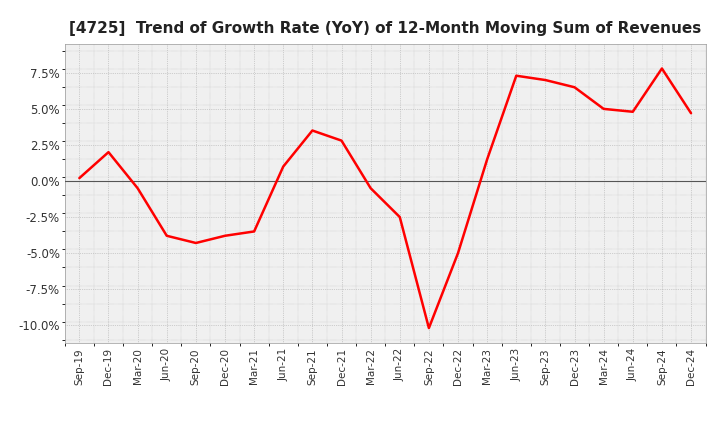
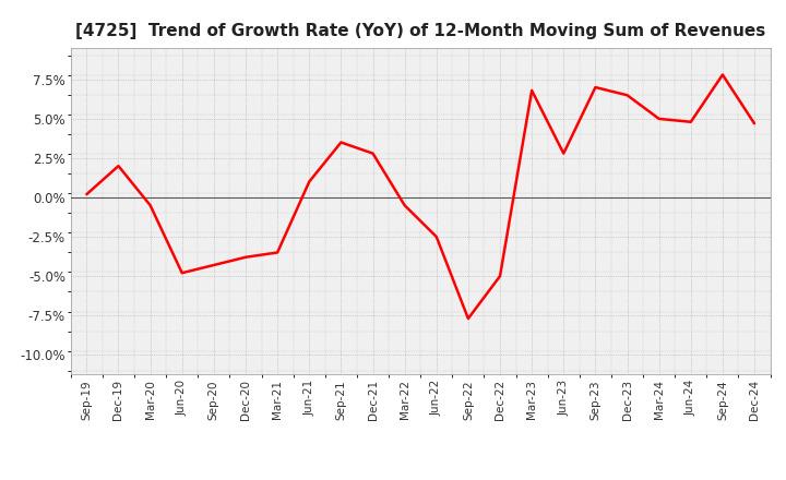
Jun-20: -3.8% -> -4.8%
Sep-22: -10.2% -> -7.7%
Mar-23: 1.5% -> 6.8%
Jun-23: 7.3% -> 2.8%
